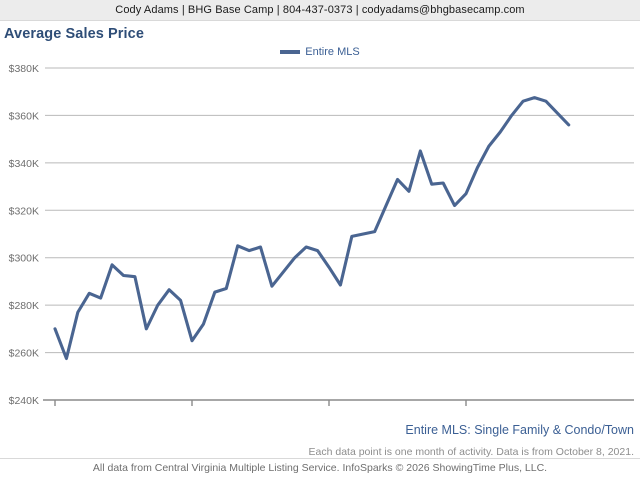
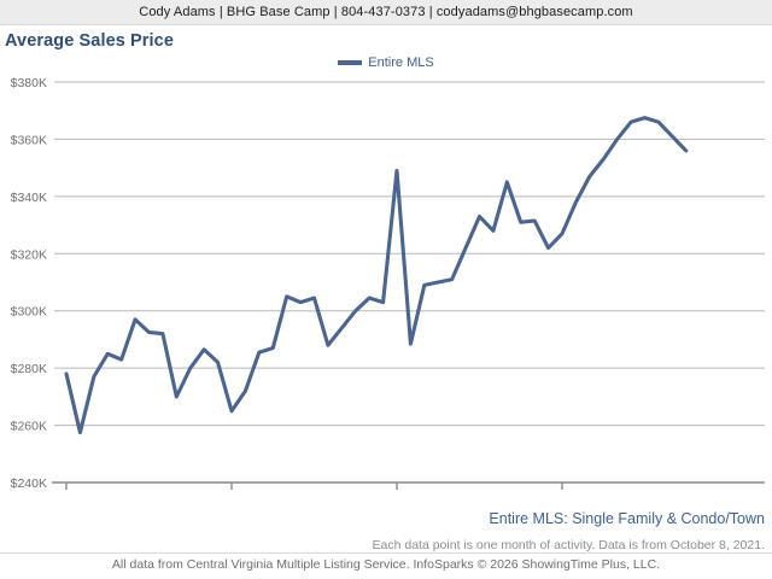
1-2018: $270K -> $278K
1-2020: $296K -> $349K
